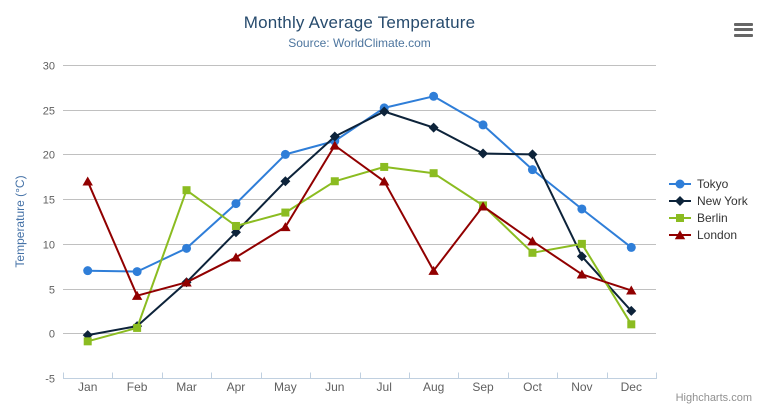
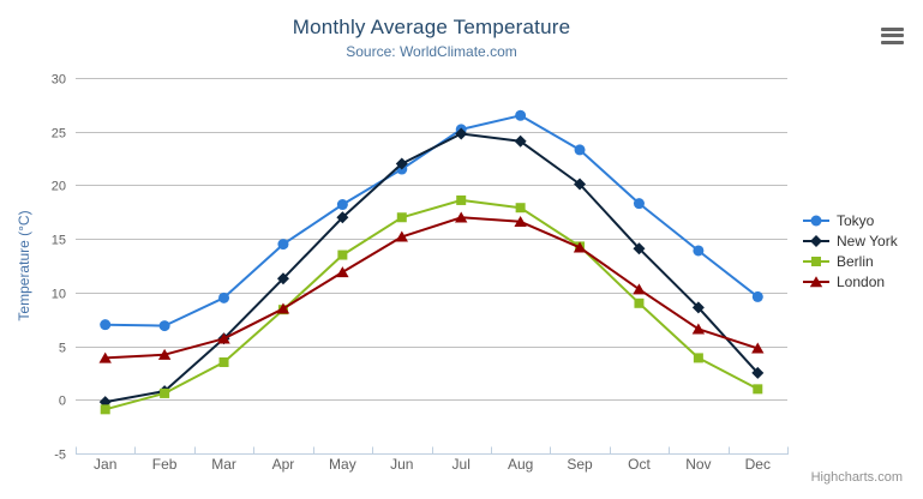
London/Jan: 17 -> 4
Berlin/Mar: 16 -> 4
Berlin/Apr: 12 -> 8
Tokyo/May: 20 -> 18
London/Jun: 21 -> 15
New York/Aug: 23 -> 24
London/Aug: 7 -> 17
New York/Oct: 20 -> 14
Berlin/Nov: 10 -> 4
